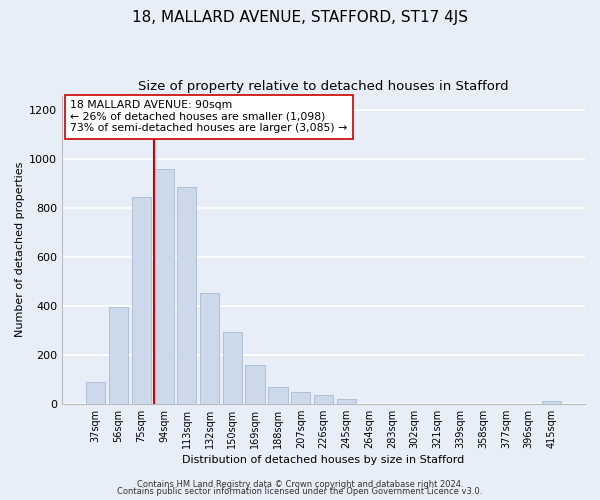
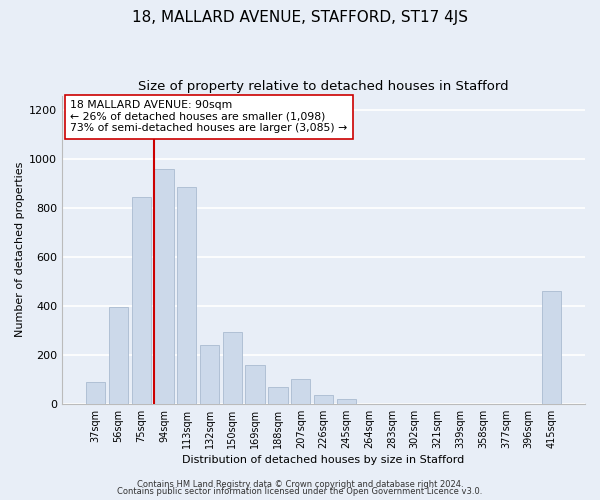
132sqm: 455 -> 240
207sqm: 50 -> 100
415sqm: 10 -> 460
